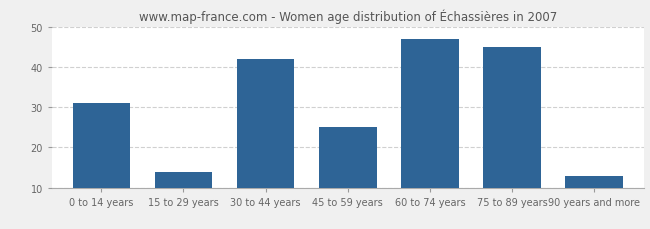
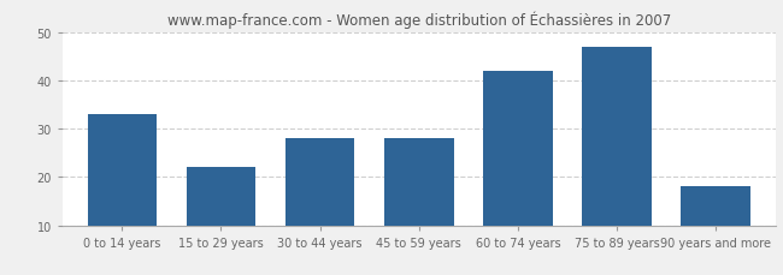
0 to 14 years: 31 -> 33
15 to 29 years: 14 -> 22
30 to 44 years: 42 -> 28
45 to 59 years: 25 -> 28
60 to 74 years: 47 -> 42
75 to 89 years: 45 -> 47
90 years and more: 13 -> 18
